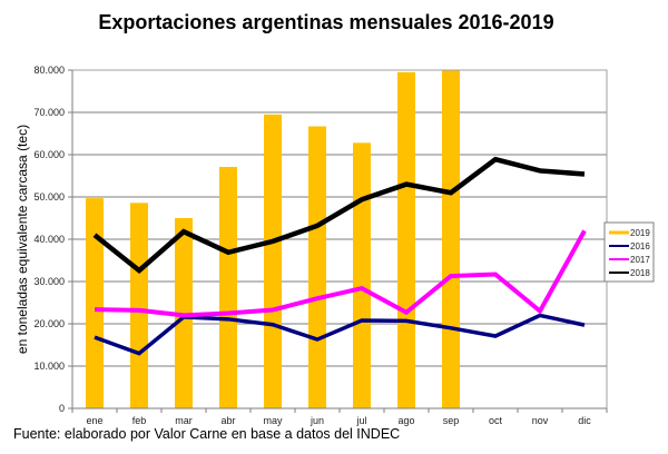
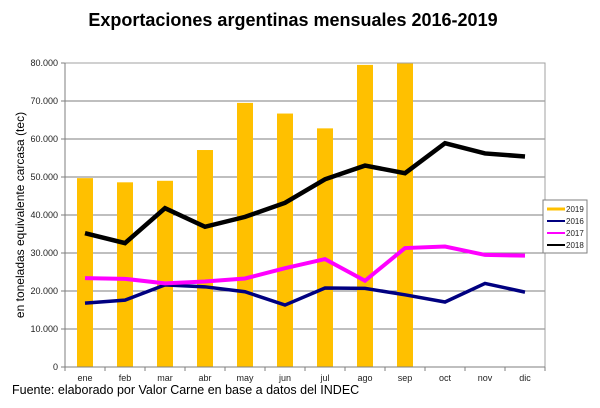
2018/ene: 41000 -> 35000
2016/feb: 13000 -> 18000
2019/mar: 45000 -> 49000
2017/nov: 23000 -> 30000
2017/dic: 42000 -> 29000
